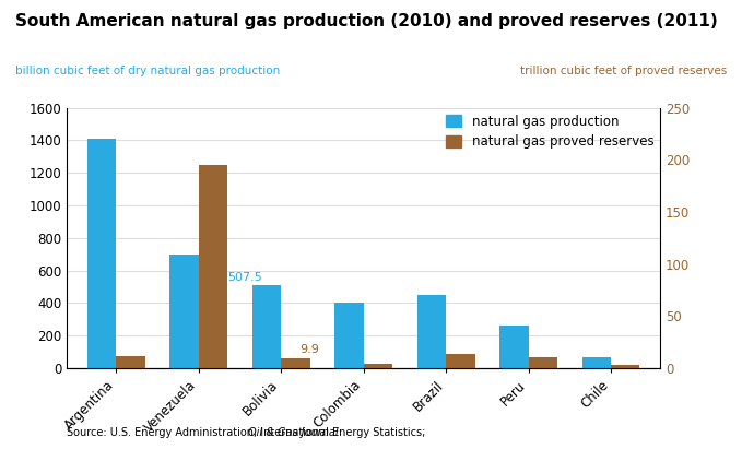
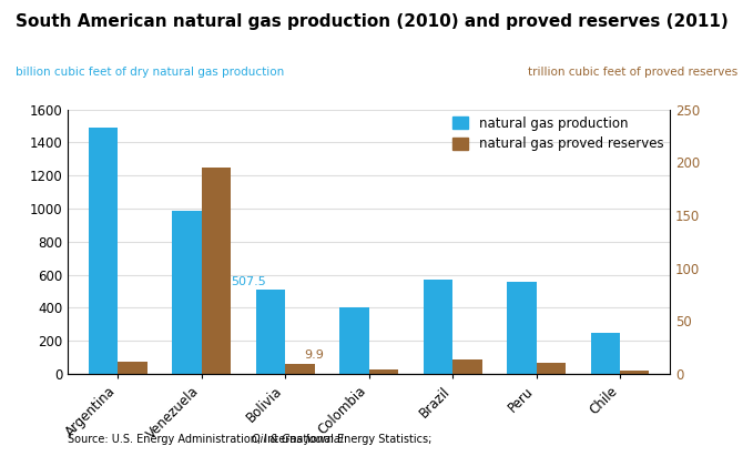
natural gas production/Argentina: 1410 -> 1490
natural gas production/Venezuela: 700 -> 990
natural gas production/Brazil: 450 -> 570
natural gas production/Peru: 260 -> 560
natural gas production/Chile: 70 -> 250
